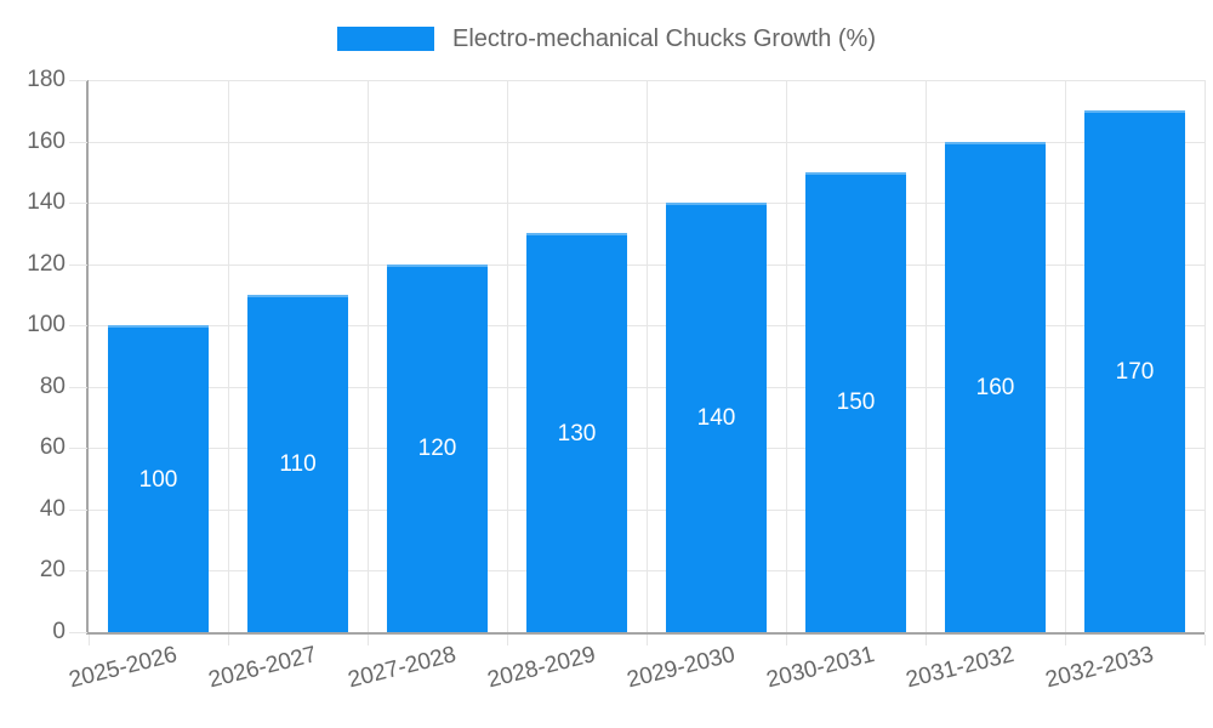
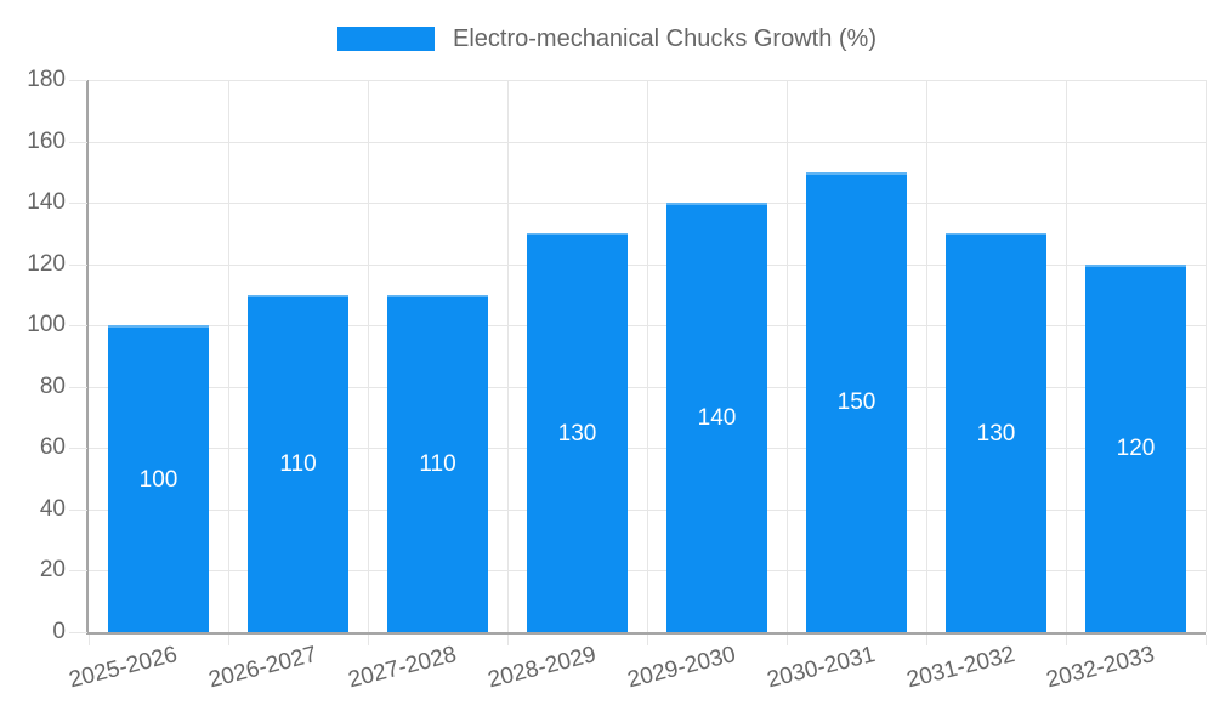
2027-2028: 120 -> 110
2031-2032: 160 -> 130
2032-2033: 170 -> 120
